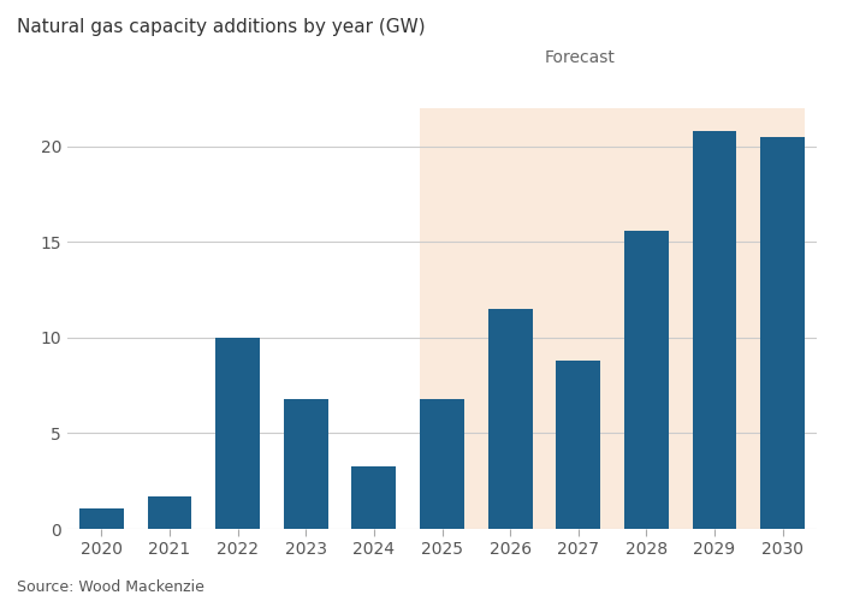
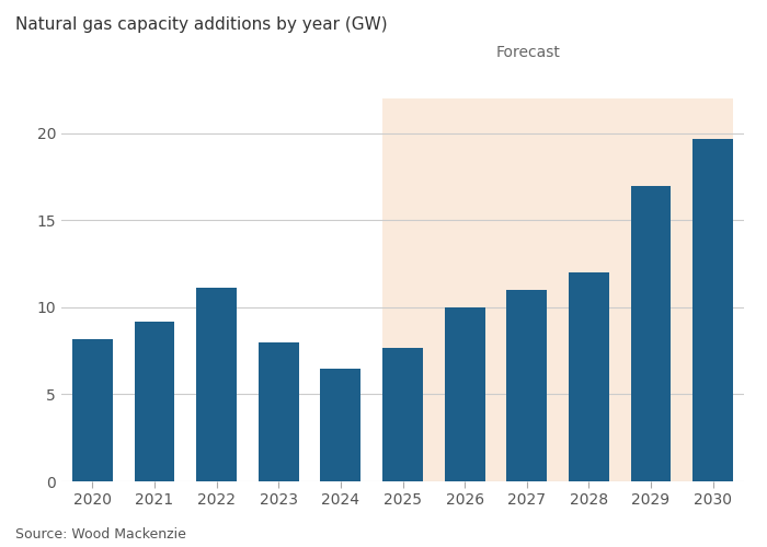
2020: 1.1 -> 8.2
2021: 1.7 -> 9.2
2022: 10.0 -> 11.1
2023: 6.8 -> 8.0
2024: 3.3 -> 6.5
2025: 6.8 -> 7.7
2026: 11.5 -> 10.0
2027: 8.8 -> 11.0
2028: 15.6 -> 12.0
2029: 20.8 -> 17.0
2030: 20.5 -> 19.7
